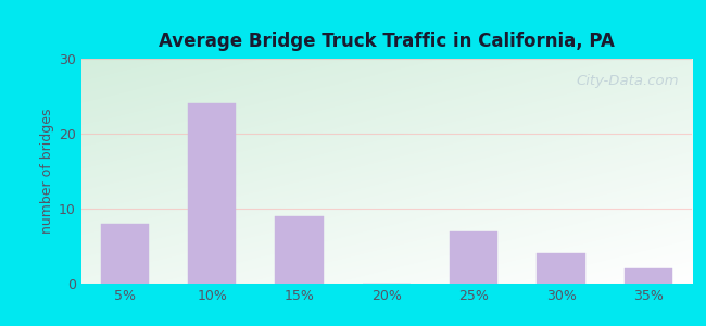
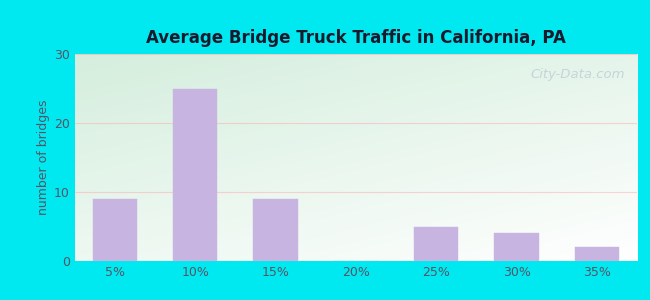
5%: 8 -> 9
10%: 24 -> 25
25%: 7 -> 5
